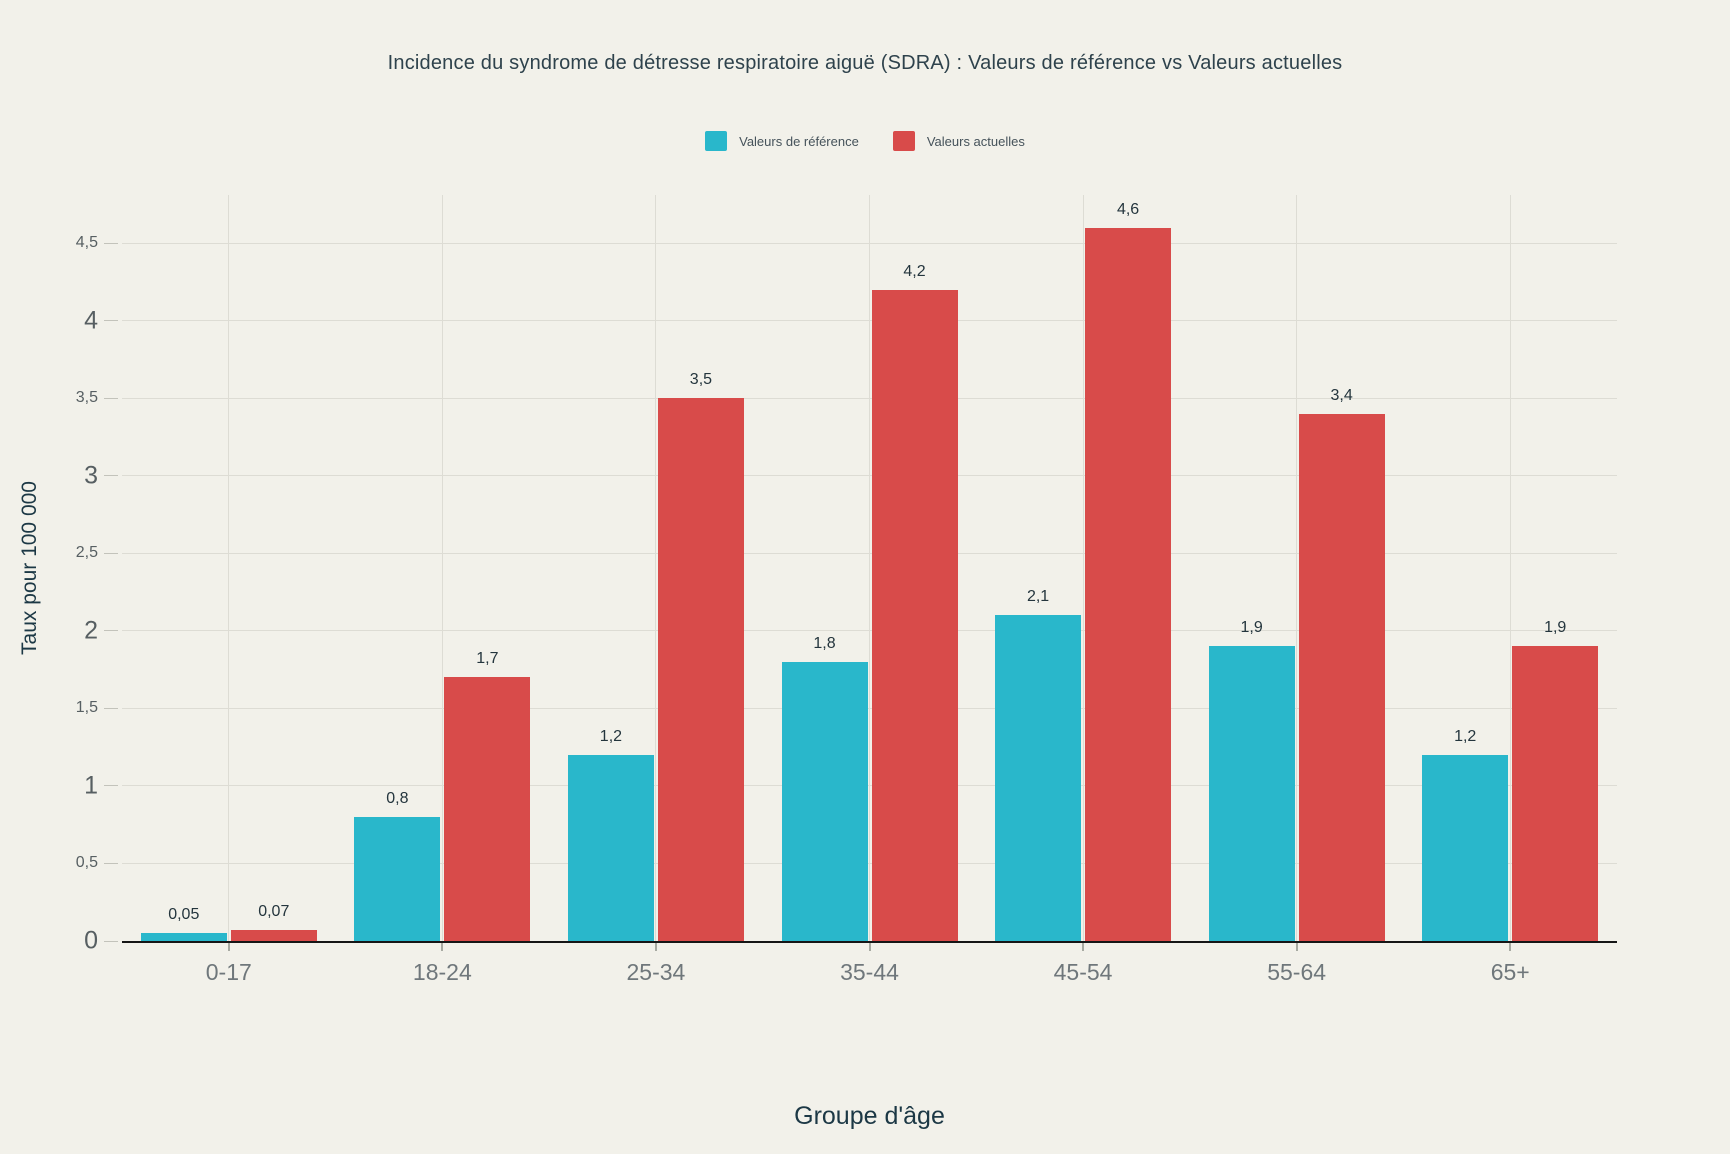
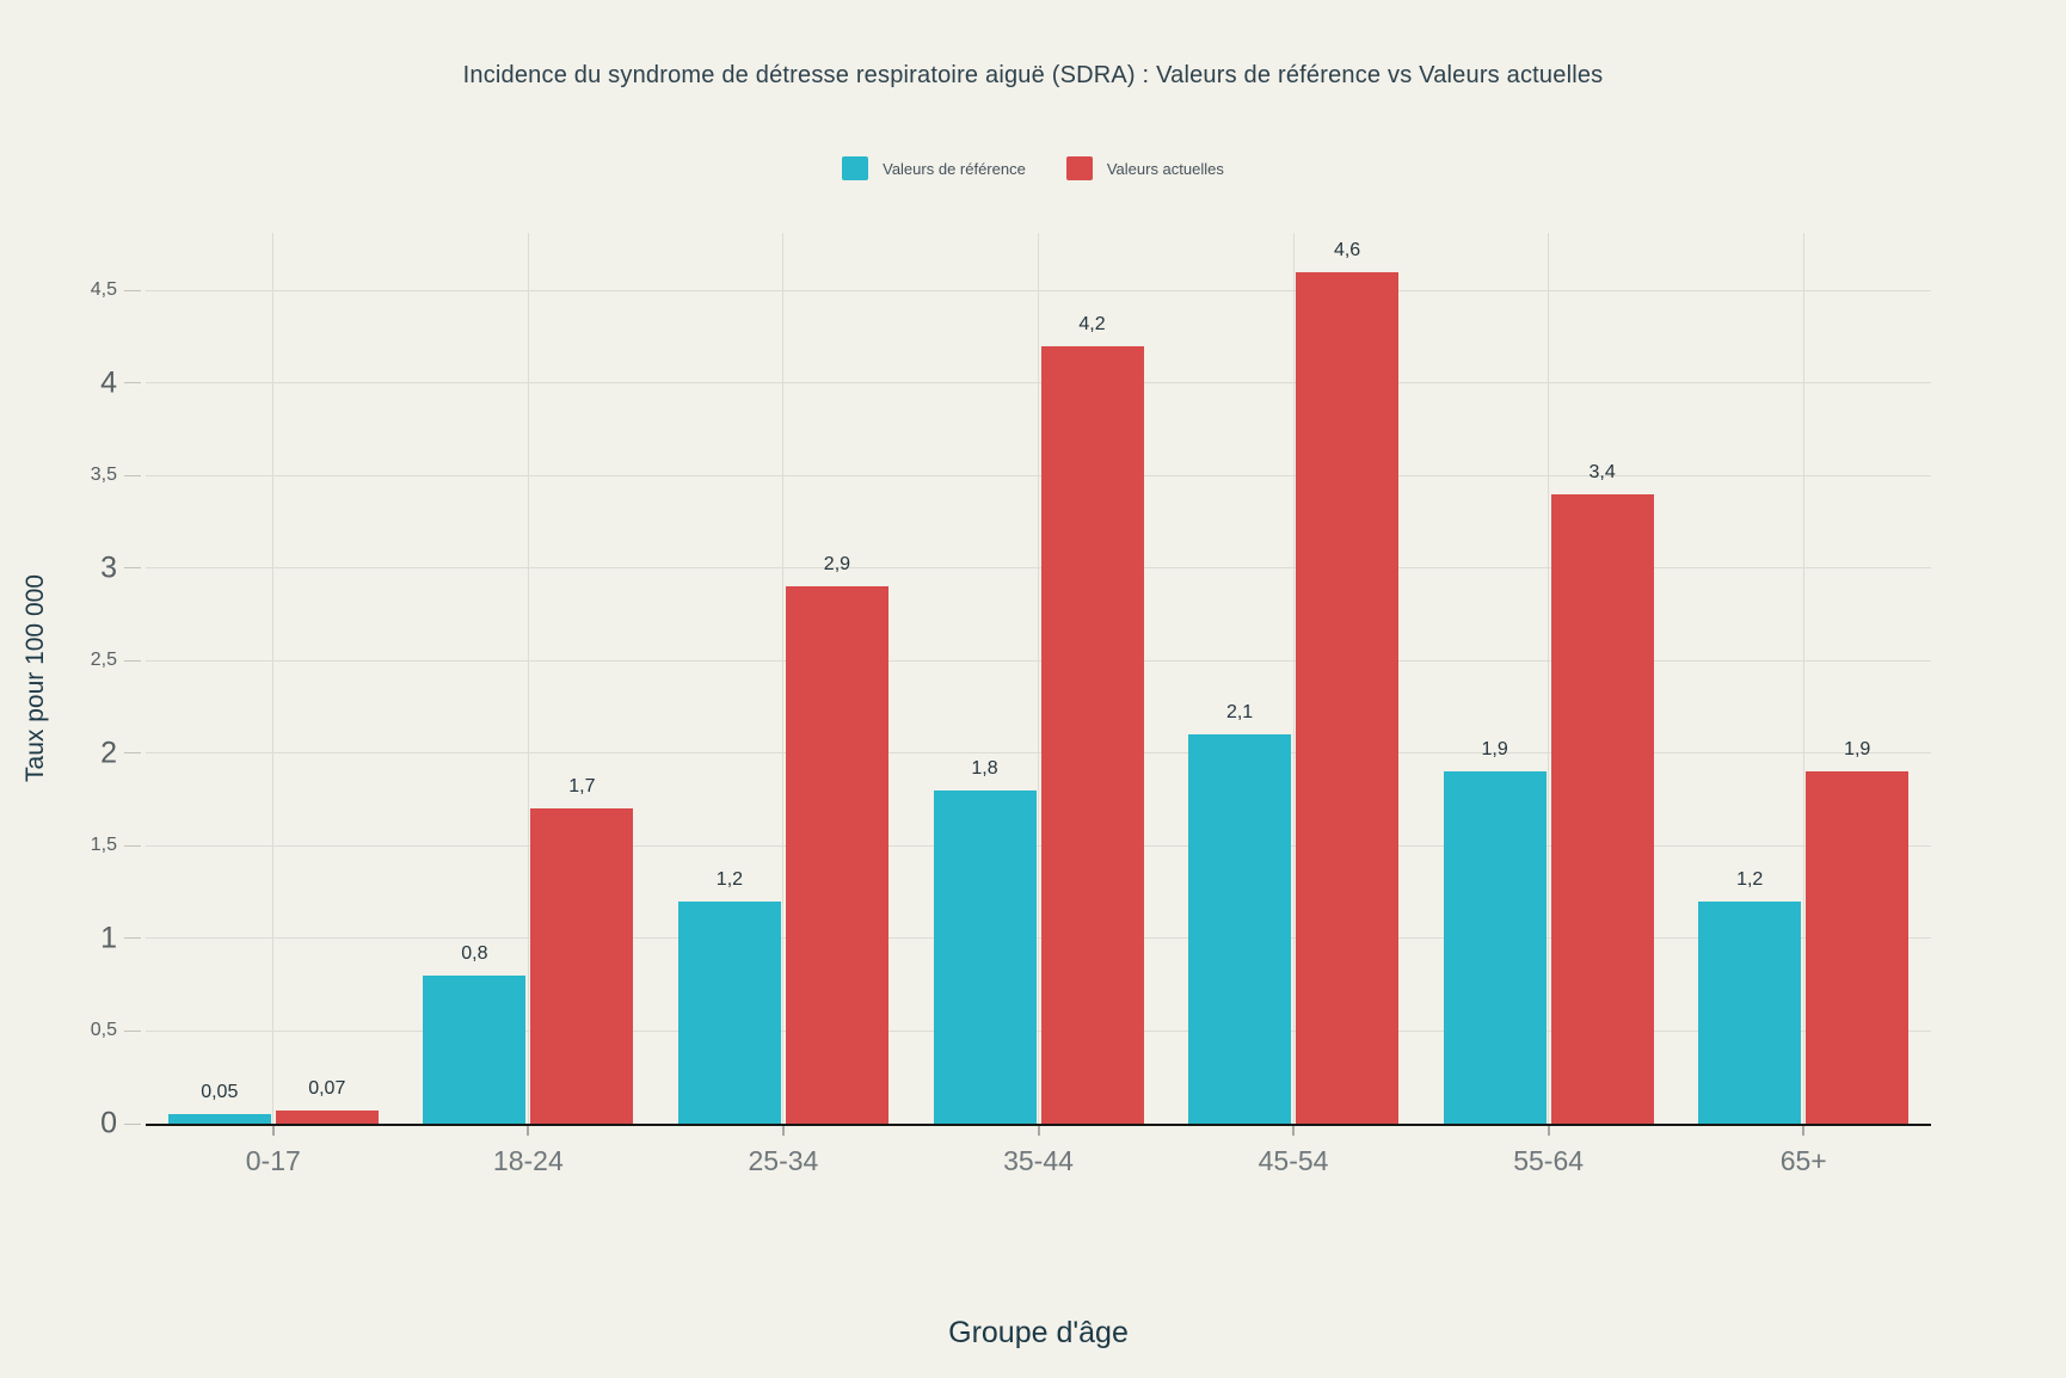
Valeurs actuelles/25-34: 3,5 -> 2,9
